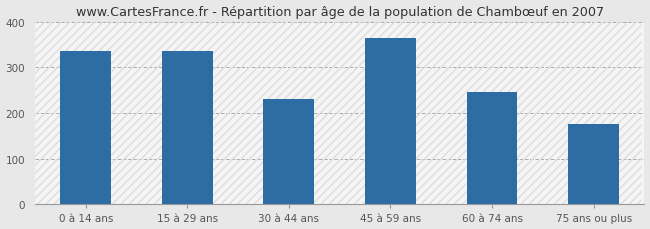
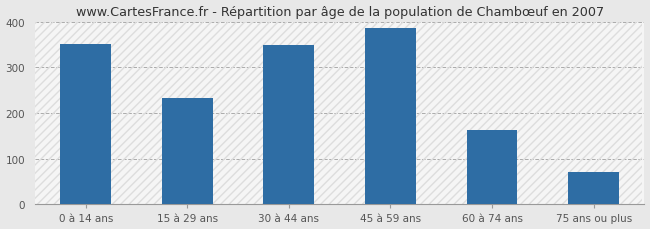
0 à 14 ans: 335 -> 350
15 à 29 ans: 335 -> 233
30 à 44 ans: 230 -> 348
45 à 59 ans: 365 -> 385
60 à 74 ans: 245 -> 163
75 ans ou plus: 175 -> 70
